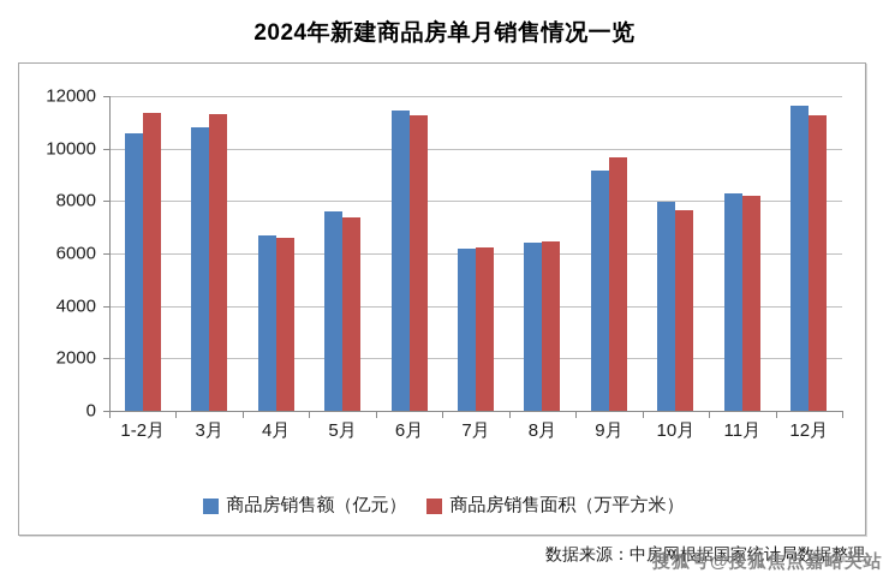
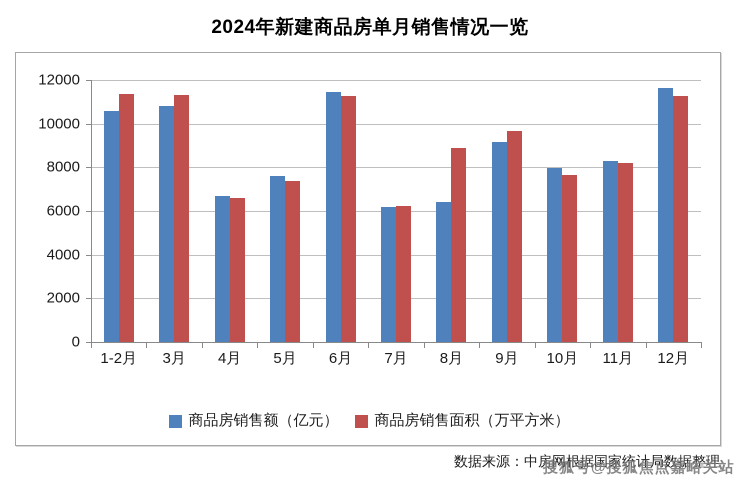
商品房销售面积（万平方米）/8月: 6500 -> 8900
